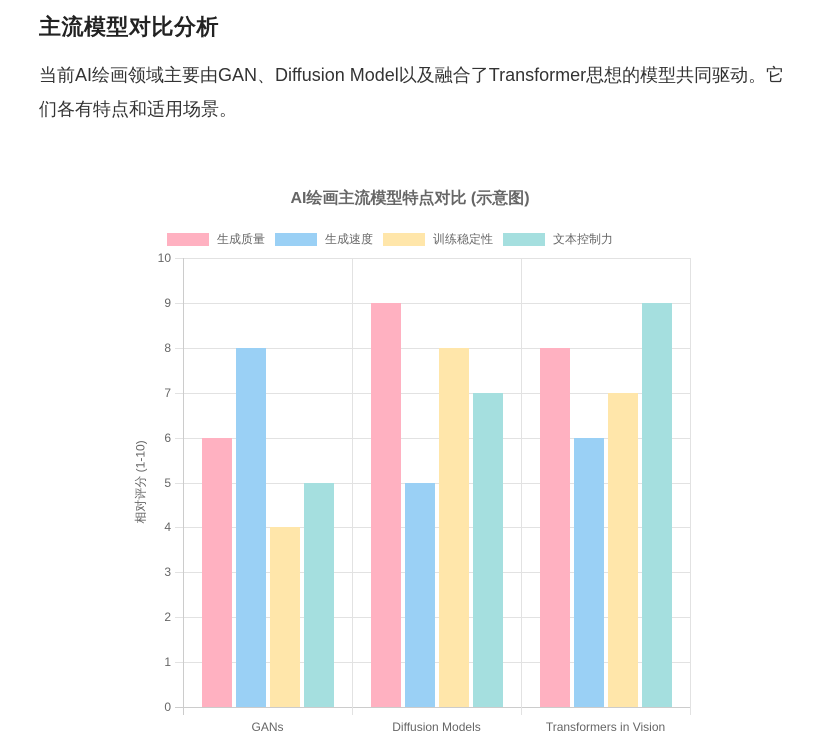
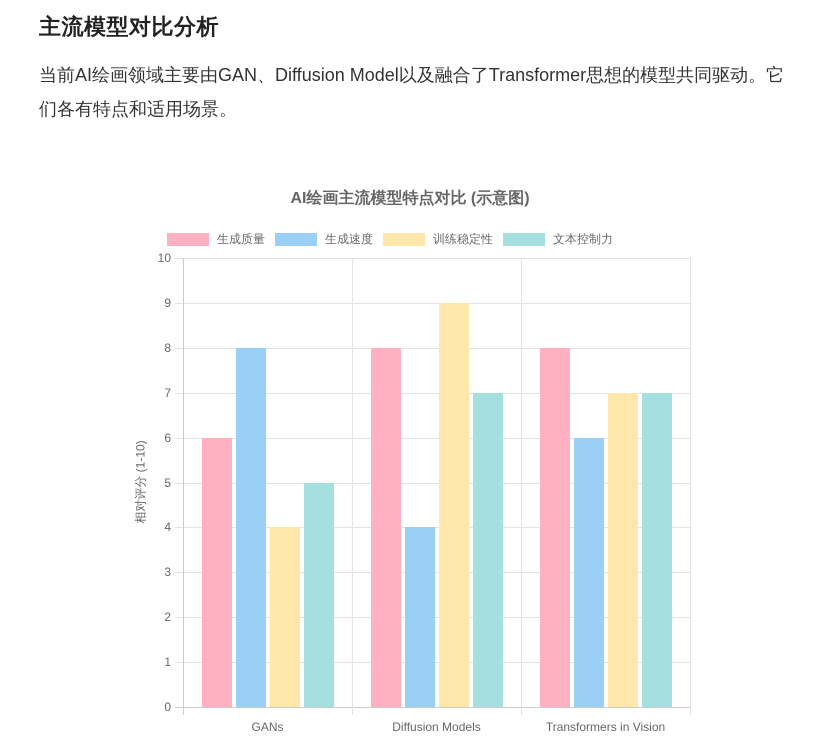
生成质量/Diffusion Models: 9 -> 8
生成速度/Diffusion Models: 5 -> 4
训练稳定性/Diffusion Models: 8 -> 9
文本控制力/Transformers in Vision: 9 -> 7
